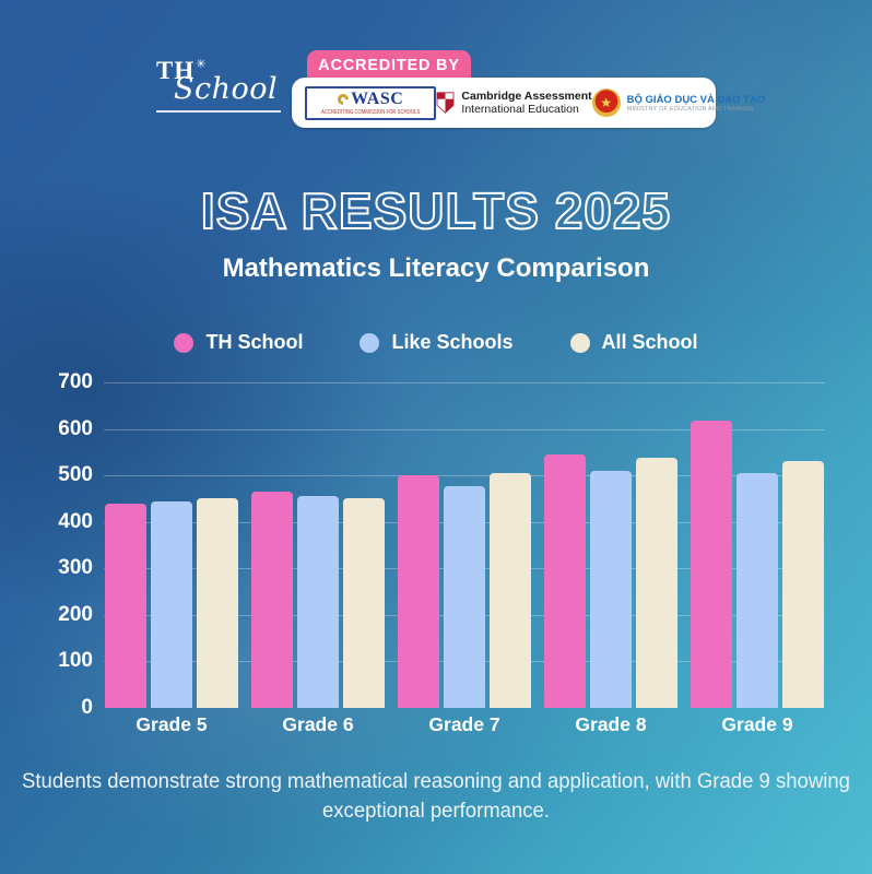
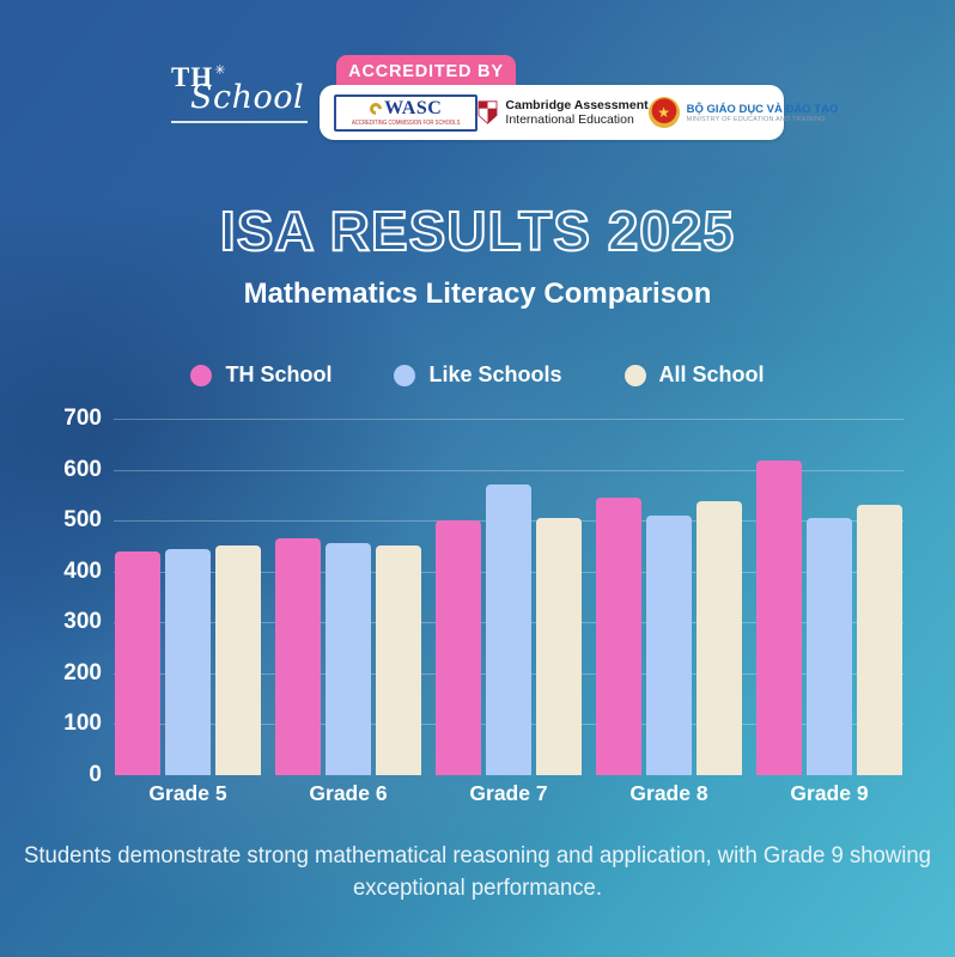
Like Schools/Grade 7: 480 -> 570
